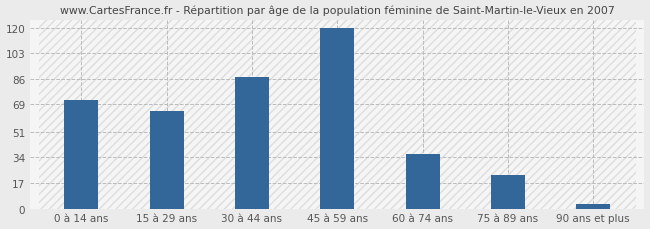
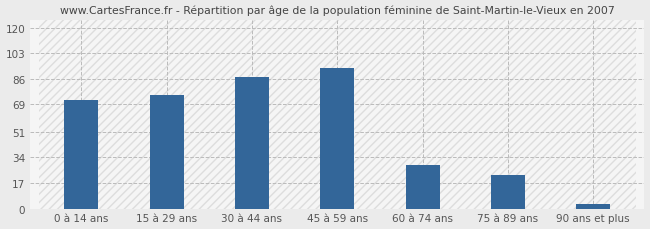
15 à 29 ans: 65 -> 75
45 à 59 ans: 120 -> 93
60 à 74 ans: 36 -> 29
